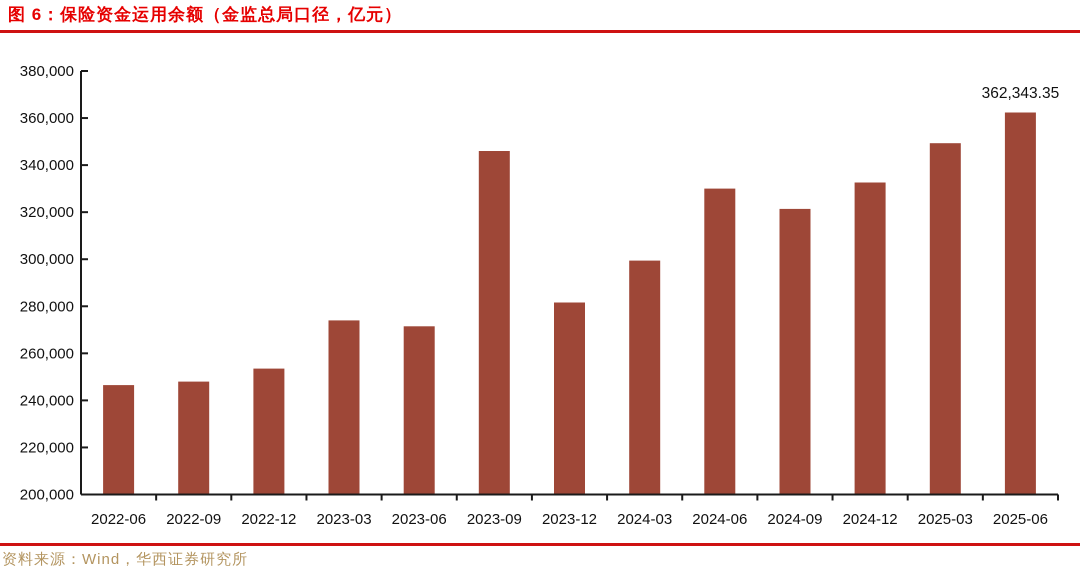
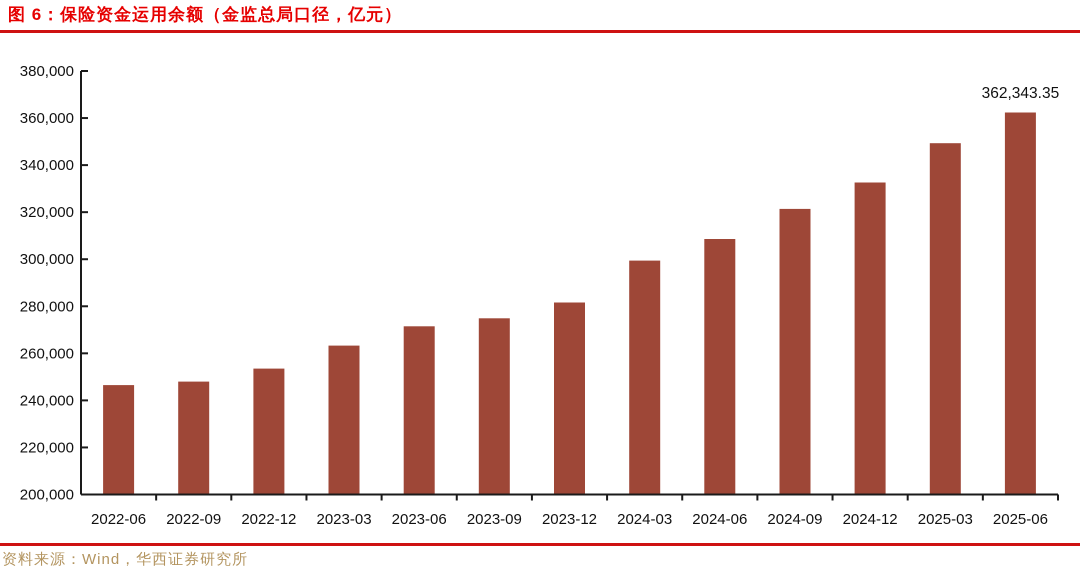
2023-03: 274000 -> 263000
2023-09: 346000 -> 275000
2024-06: 330000 -> 309000
